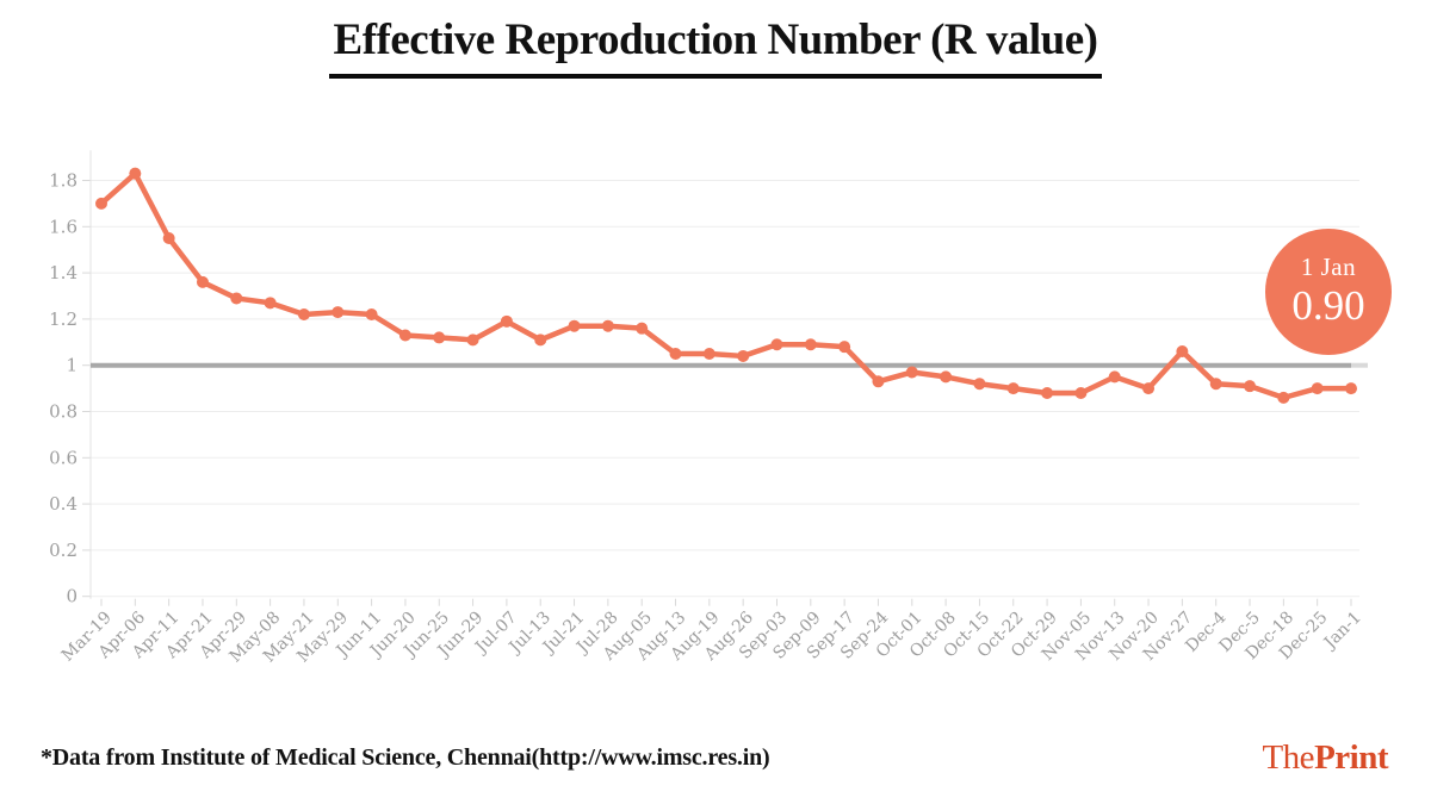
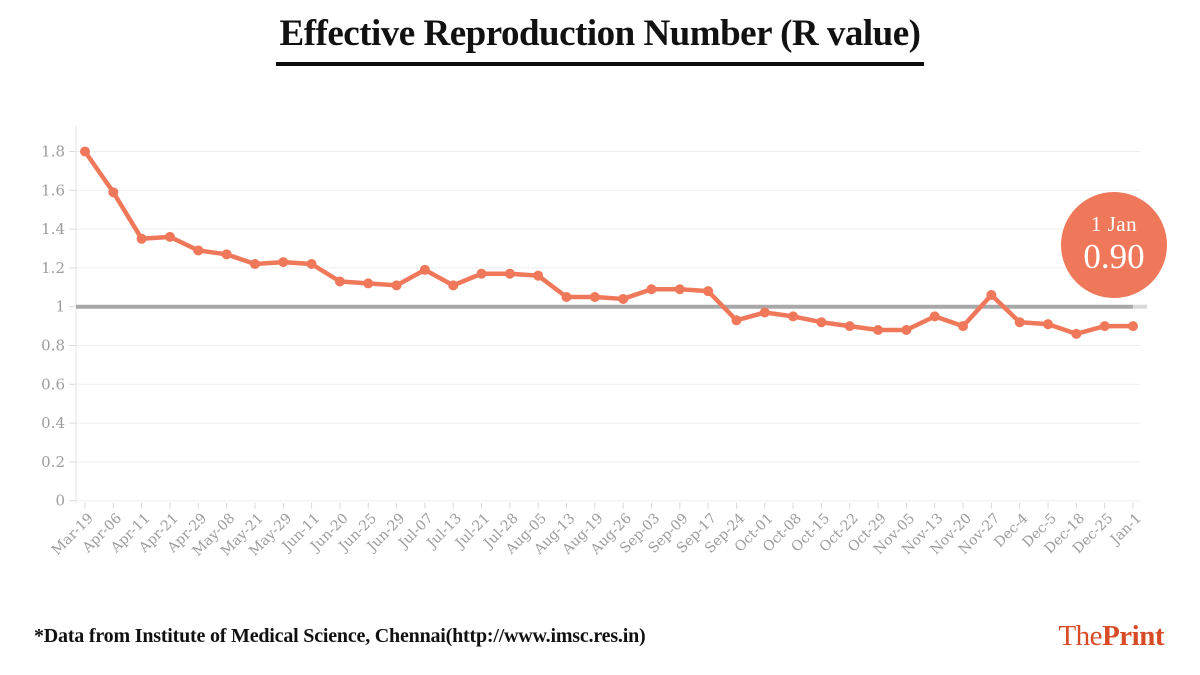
Mar-19: 1.70 -> 1.80
Apr-06: 1.83 -> 1.59
Apr-11: 1.55 -> 1.35
